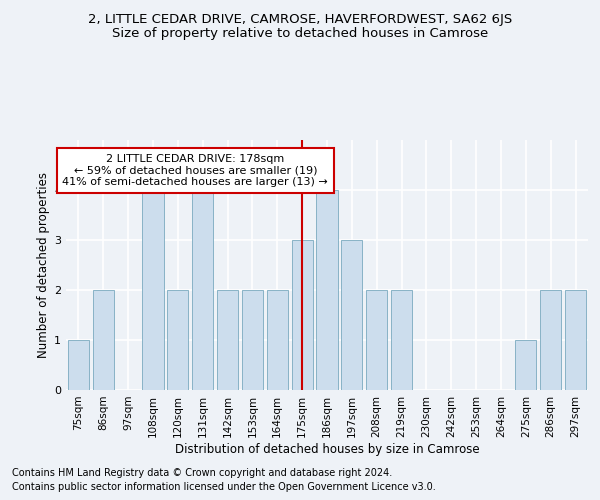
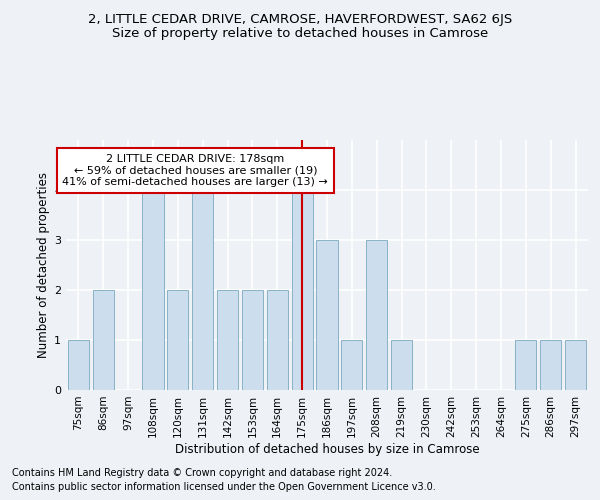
175sqm: 3 -> 4
186sqm: 4 -> 3
197sqm: 3 -> 1
208sqm: 2 -> 3
219sqm: 2 -> 1
286sqm: 2 -> 1
297sqm: 2 -> 1
